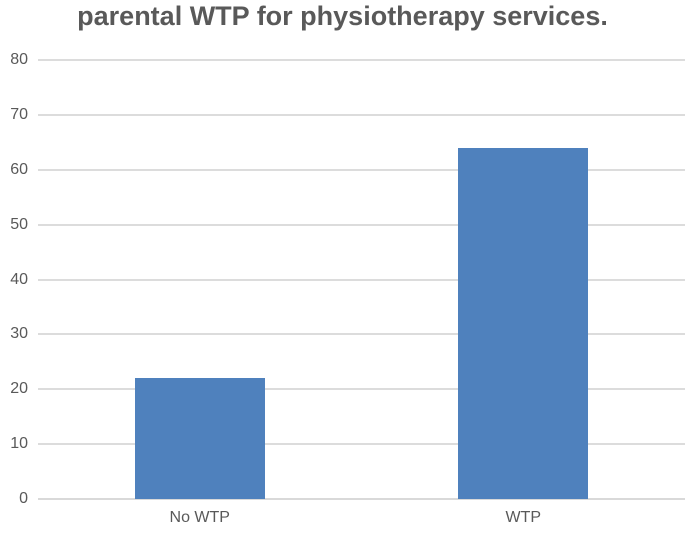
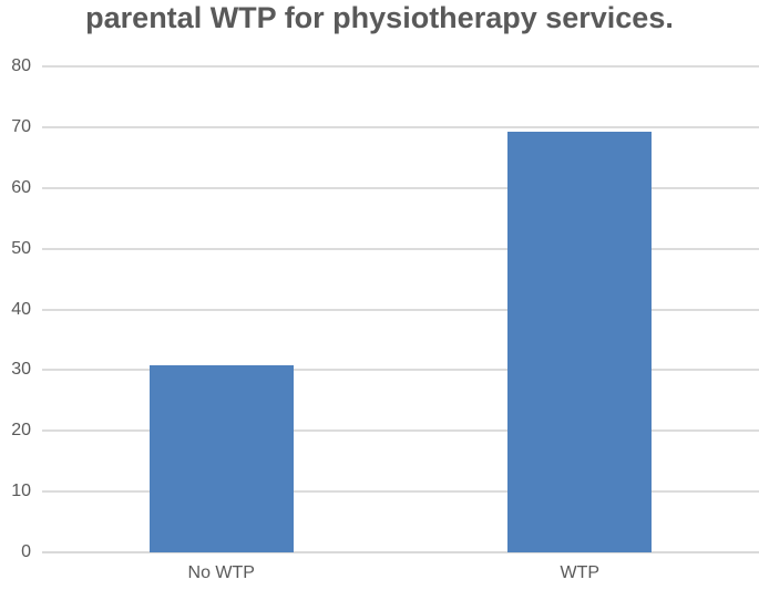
No WTP: 22 -> 31
WTP: 64 -> 69
